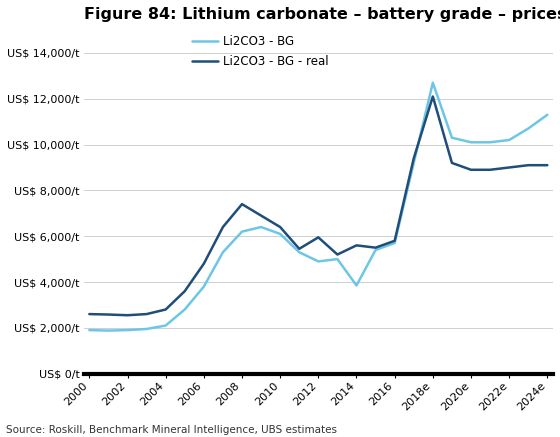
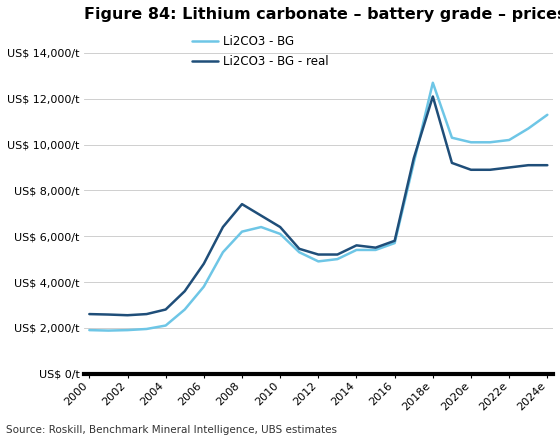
Li2CO3 - BG - real/2012: US$ 5,950/t -> US$ 5,200/t
Li2CO3 - BG/2014: US$ 3,850/t -> US$ 5,400/t
